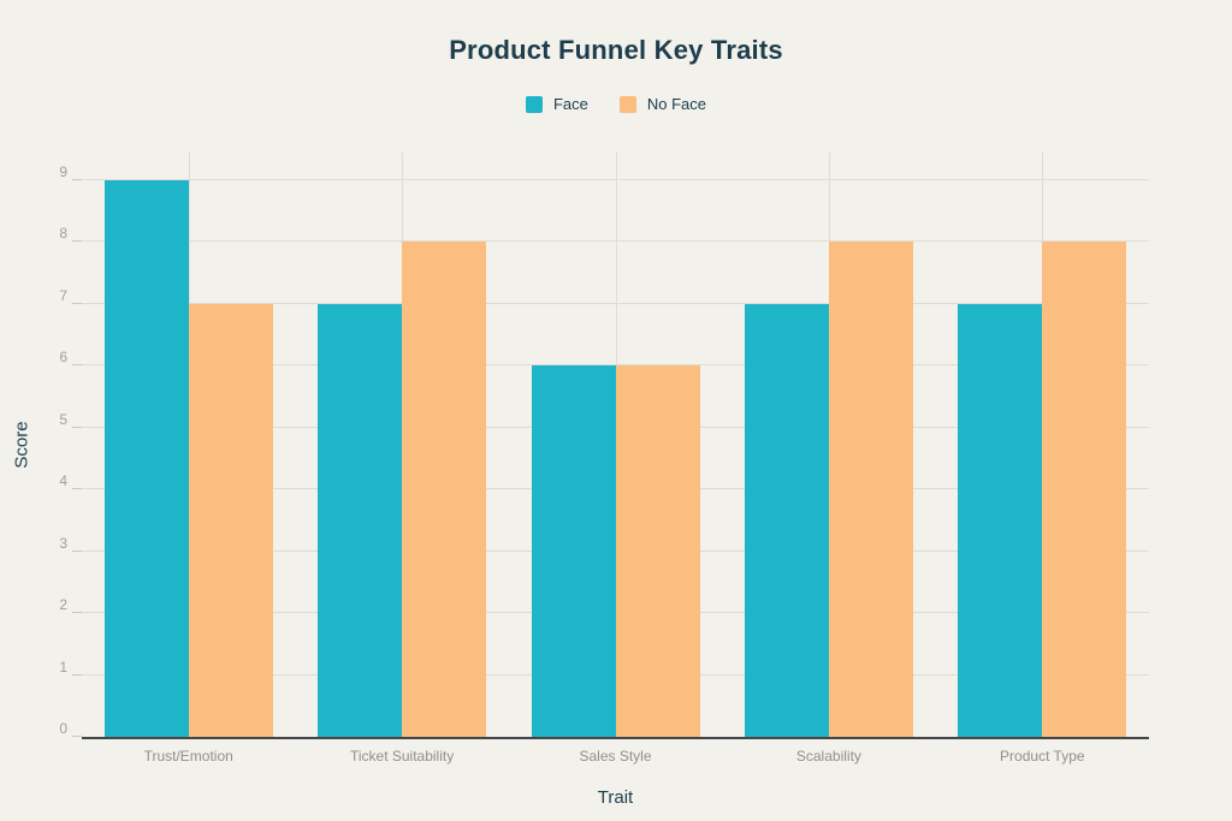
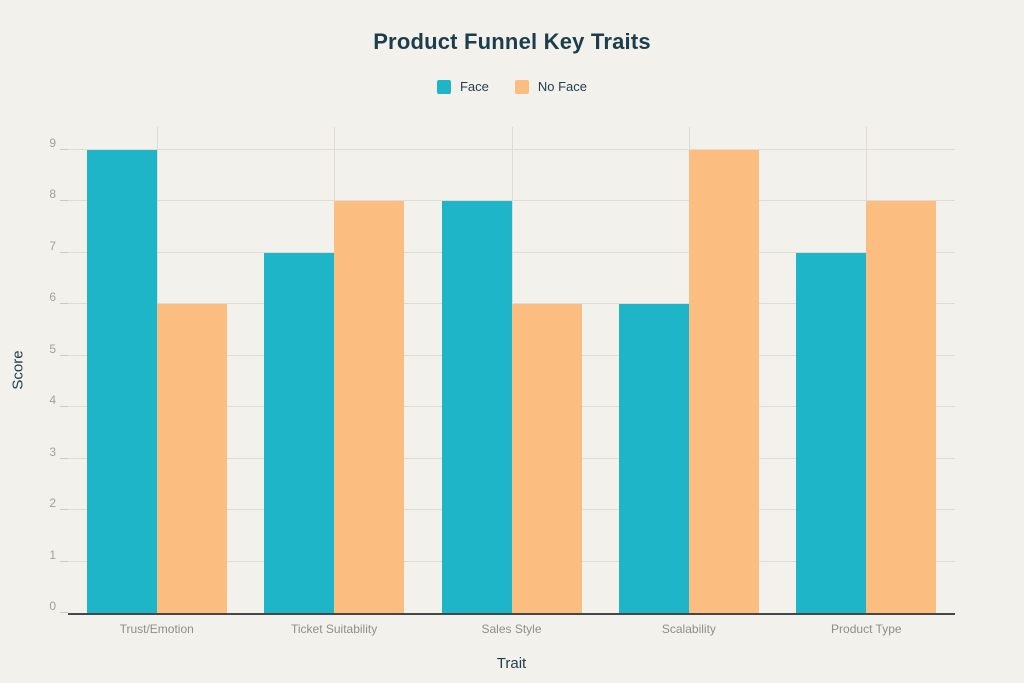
No Face/Trust/Emotion: 7 -> 6
Face/Sales Style: 6 -> 8
Face/Scalability: 7 -> 6
No Face/Scalability: 8 -> 9
